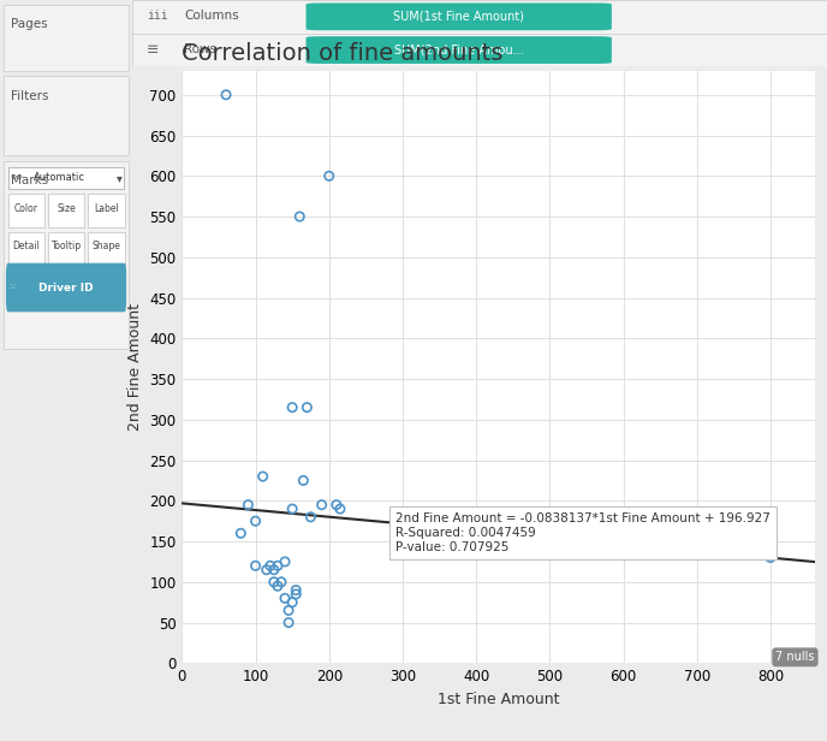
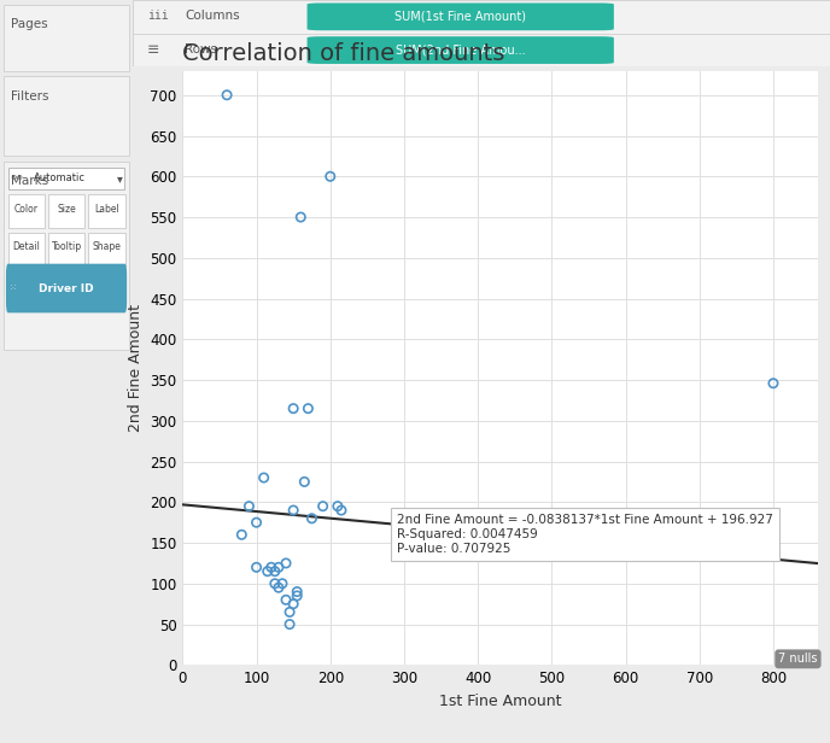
800: 130 -> 346
